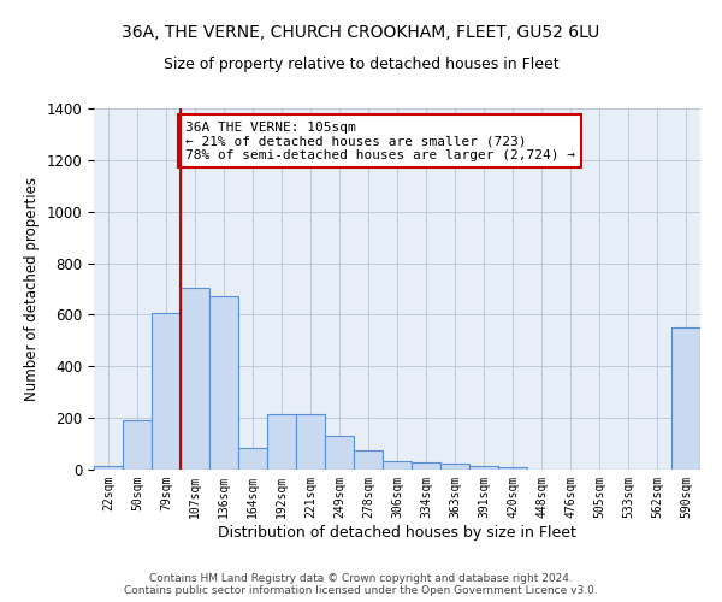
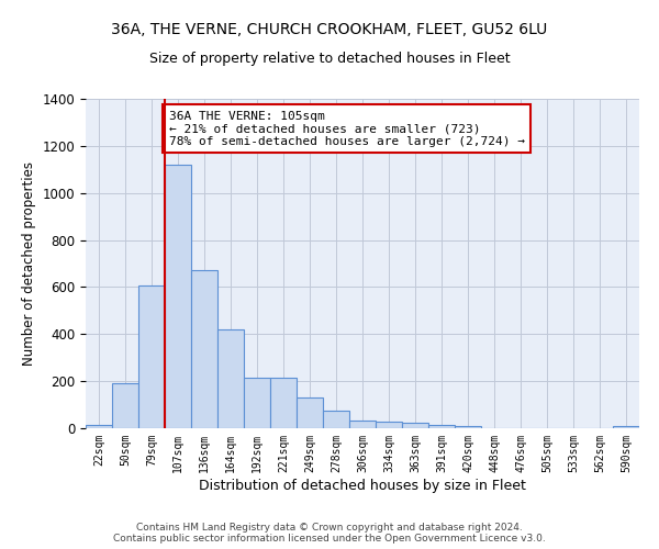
107sqm: 705 -> 1120
164sqm: 85 -> 420
590sqm: 550 -> 10
